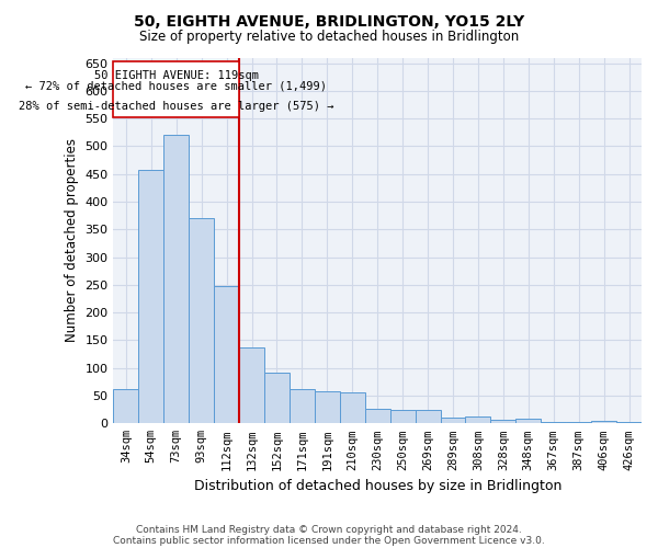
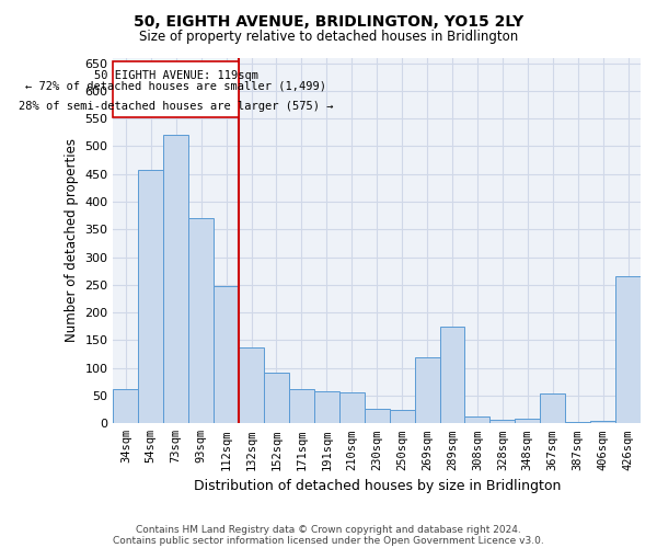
269sqm: 25 -> 120
289sqm: 11 -> 174
367sqm: 3 -> 54
426sqm: 3 -> 266
